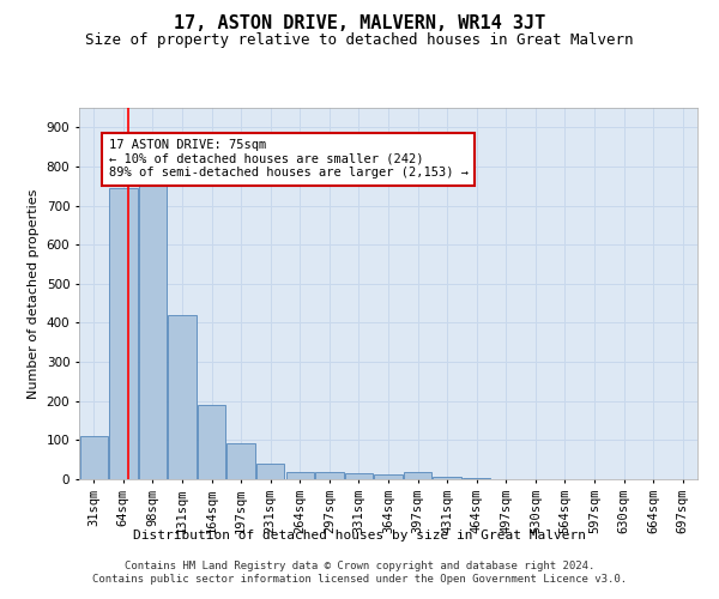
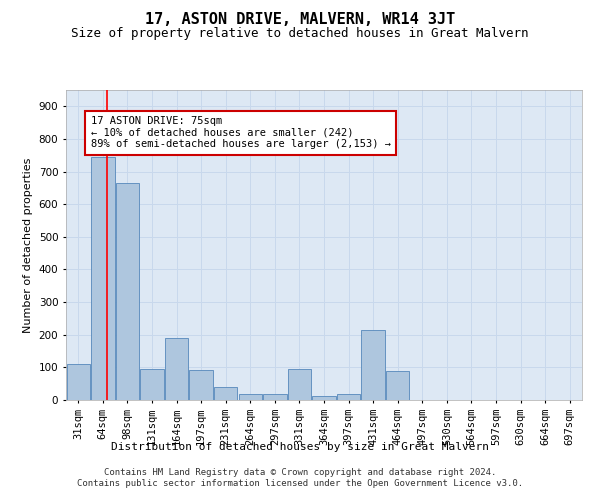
98sqm: 750 -> 665
131sqm: 420 -> 95
331sqm: 14 -> 95
431sqm: 5 -> 215
464sqm: 2 -> 90
